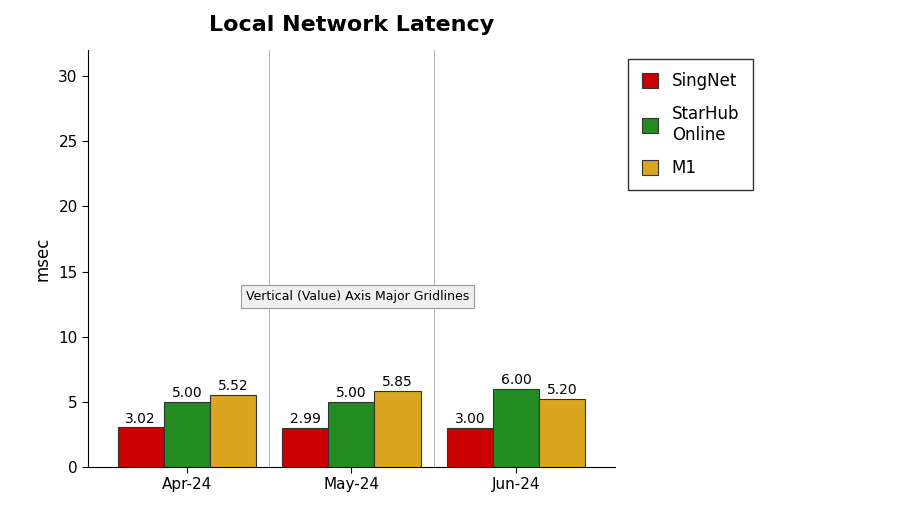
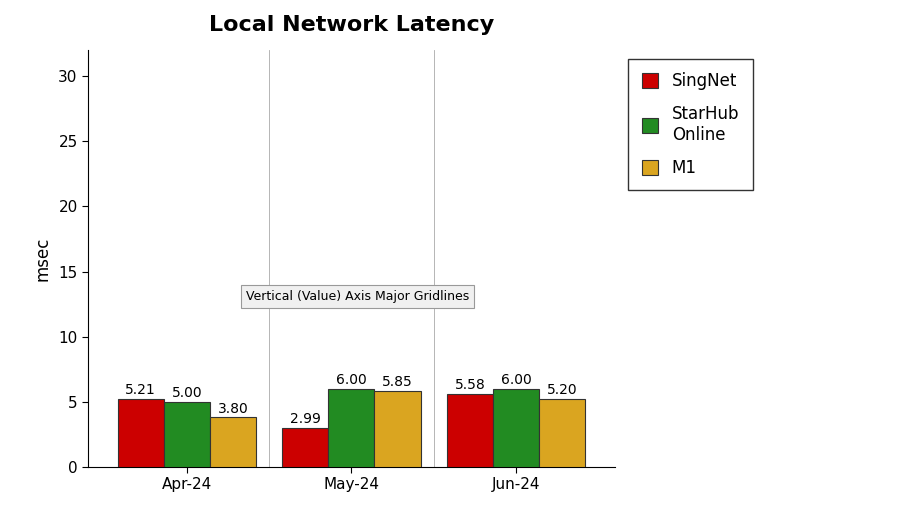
SingNet/Apr-24: 3.02 -> 5.21
M1/Apr-24: 5.52 -> 3.80
StarHub Online/May-24: 5.00 -> 6.00
SingNet/Jun-24: 3.00 -> 5.58
